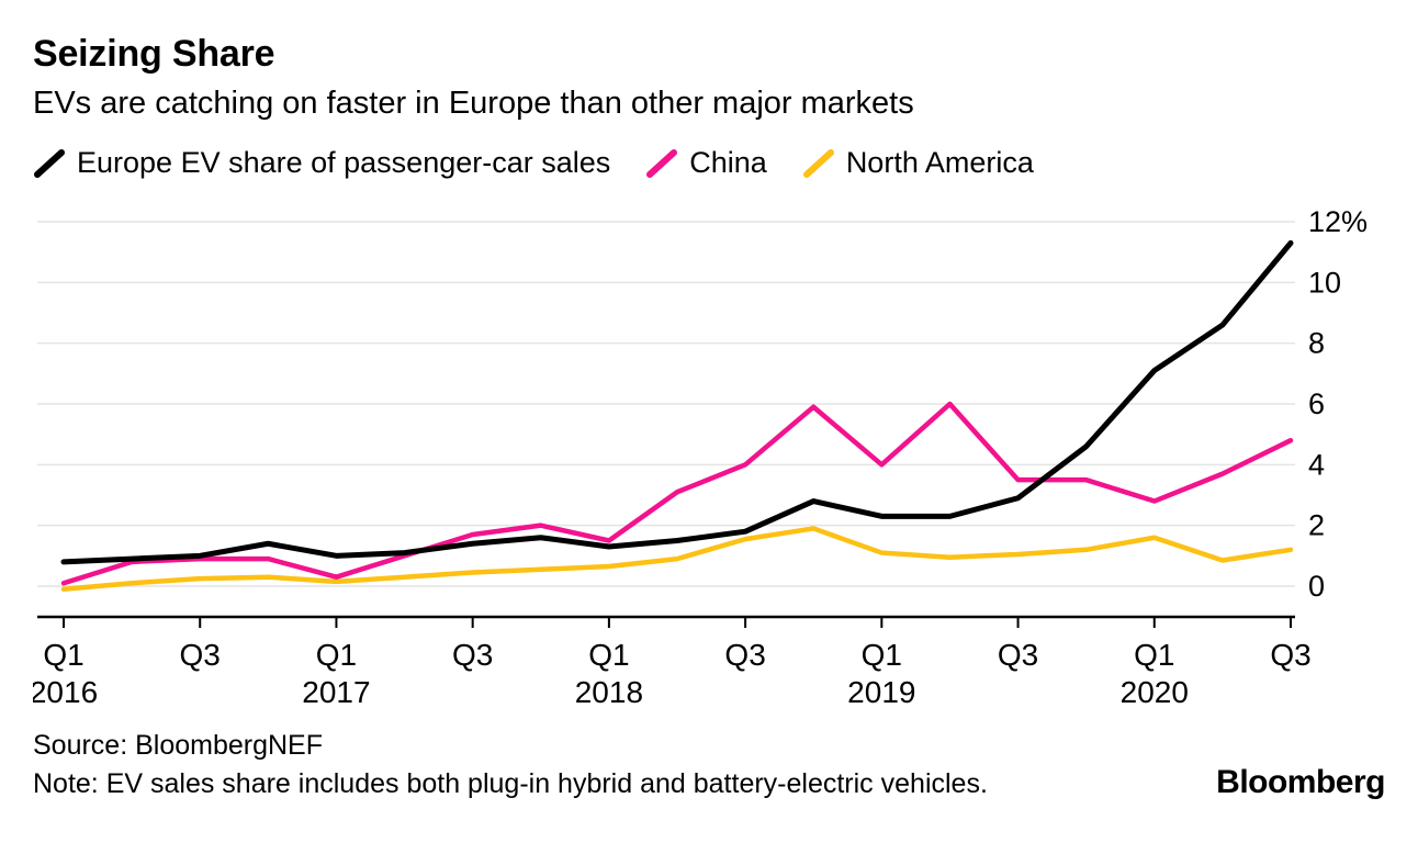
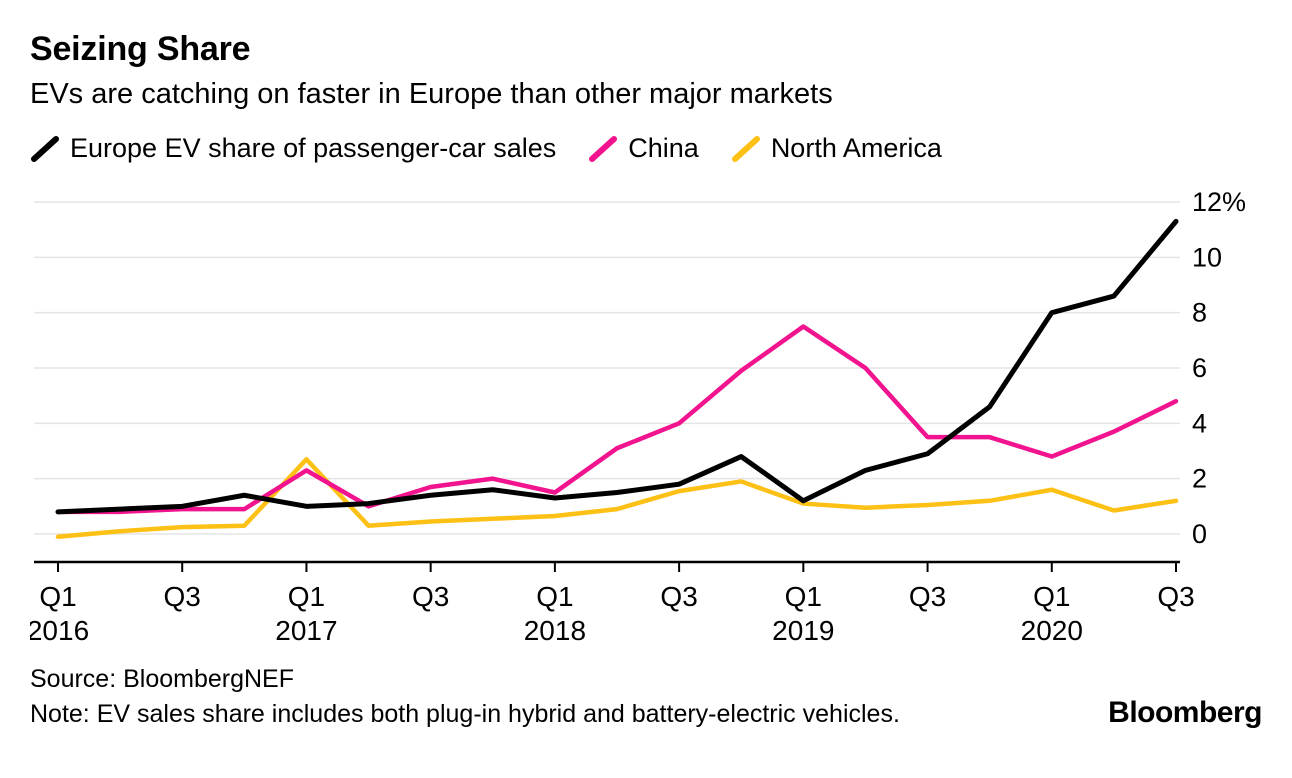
China/Q1 2016: 0.1% -> 0.8%
China/Q1 2017: 0.3% -> 2.3%
North America/Q1 2017: 0.1% -> 2.7%
Europe EV share of passenger-car sales/Q1 2019: 2.3% -> 1.2%
China/Q1 2019: 4.0% -> 7.5%
Europe EV share of passenger-car sales/Q1 2020: 7.1% -> 8.0%
